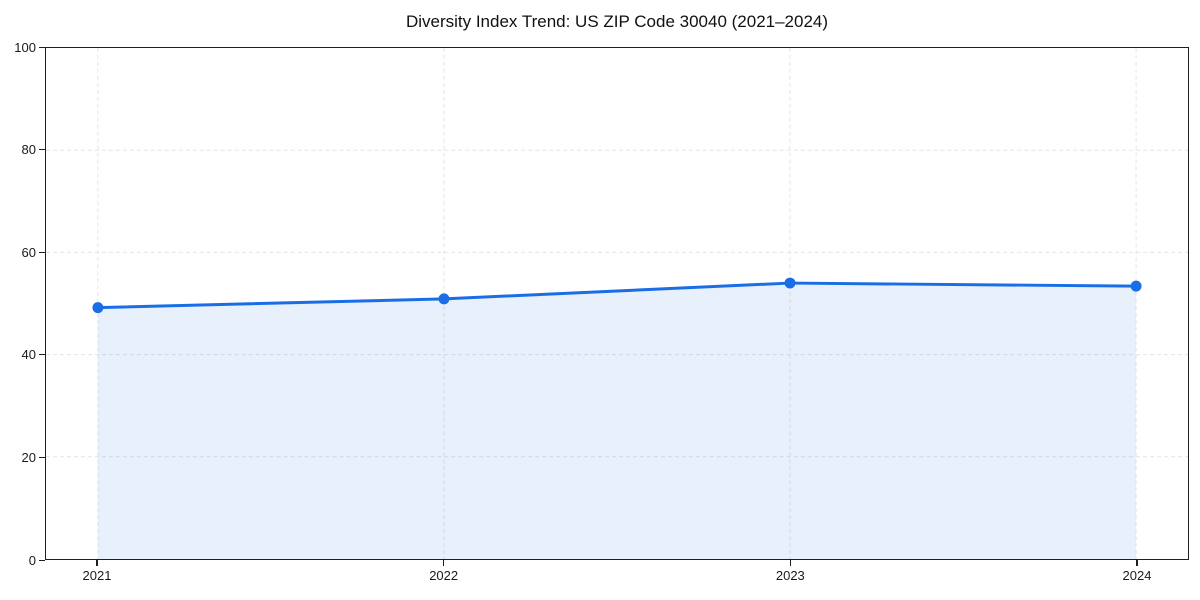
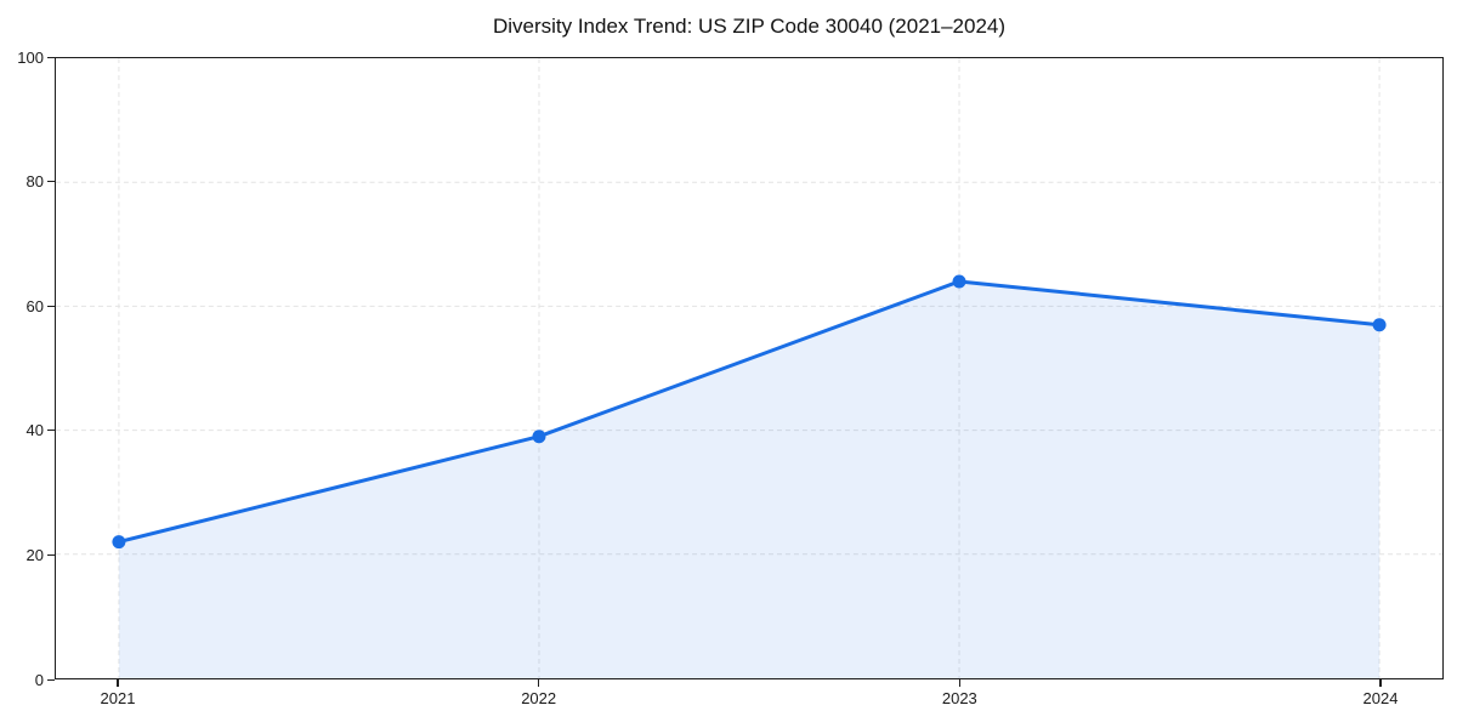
2021: 49 -> 22
2022: 51 -> 39
2023: 54 -> 64
2024: 53 -> 57
